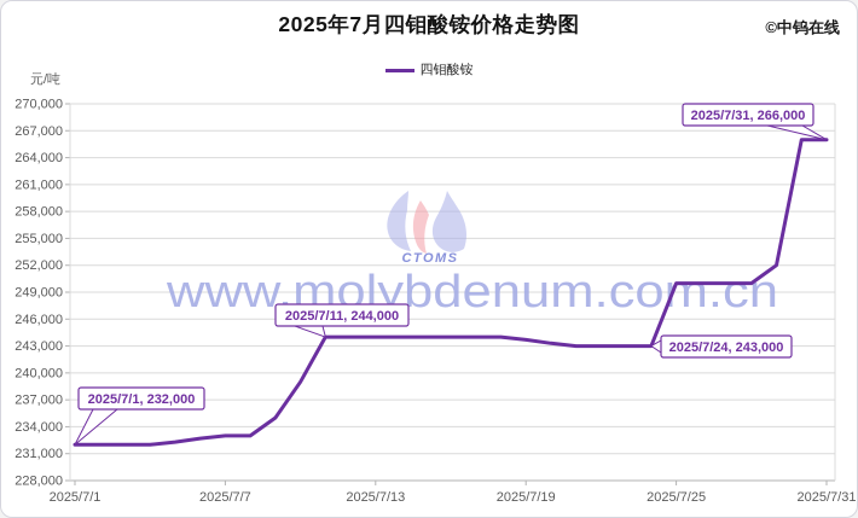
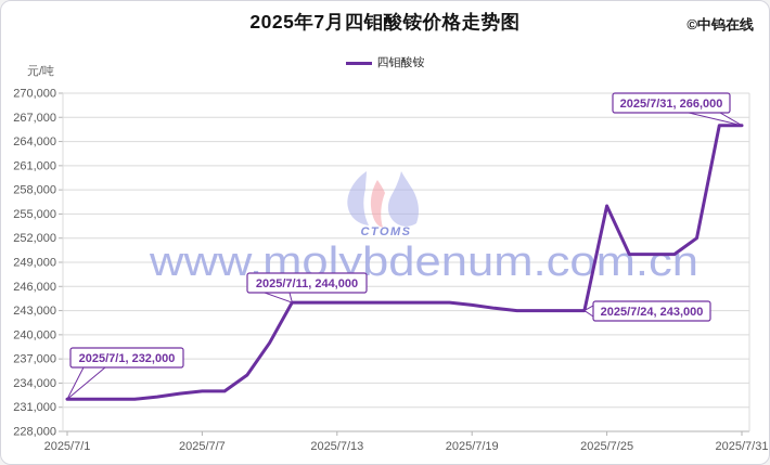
2025/7/25: 250000 -> 256000
